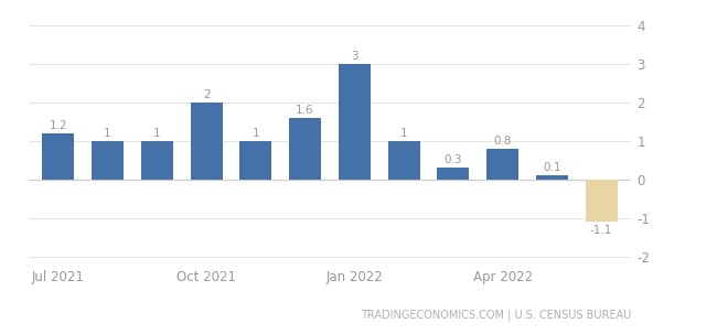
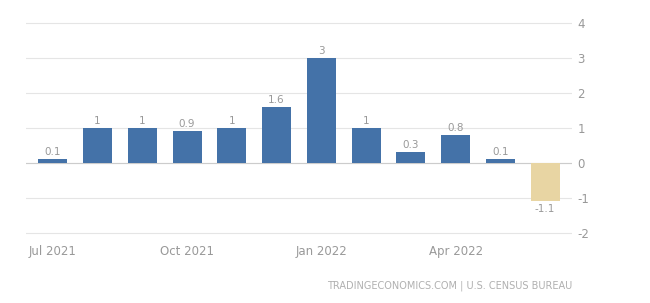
Jul 2021: 1.2 -> 0.1
Oct 2021: 2 -> 0.9
